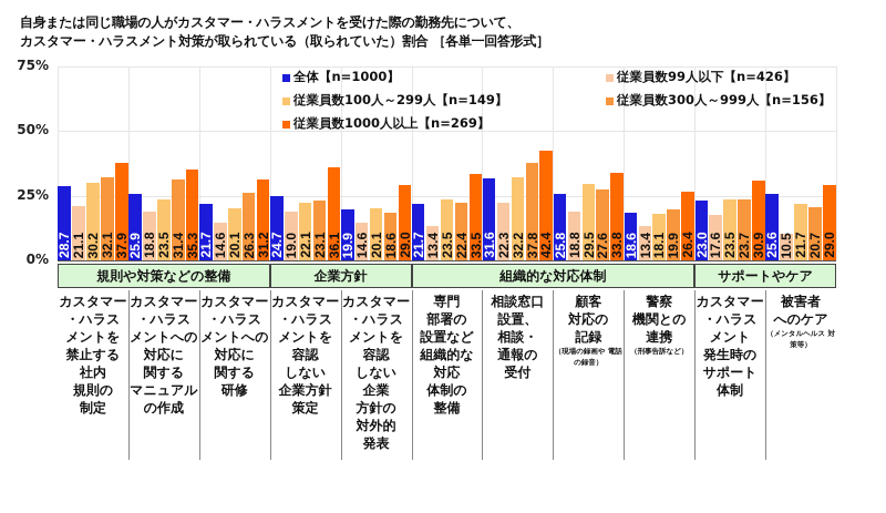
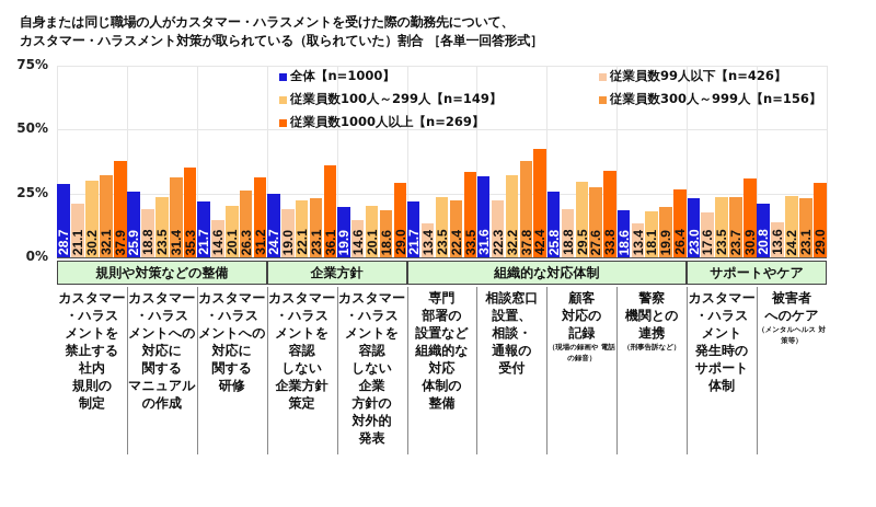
全体【n=1000】/被害者へのケア（メンタルヘルス対策等）: 25.6 -> 20.8
従業員数99人以下【n=426】/被害者へのケア（メンタルヘルス対策等）: 10.5 -> 13.6
従業員数100人～299人【n=149】/被害者へのケア（メンタルヘルス対策等）: 21.7 -> 24.2
従業員数300人～999人【n=156】/被害者へのケア（メンタルヘルス対策等）: 20.7 -> 23.1
